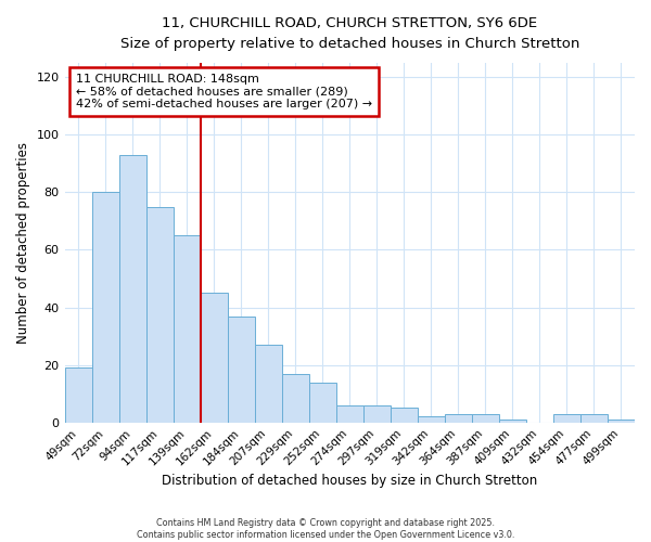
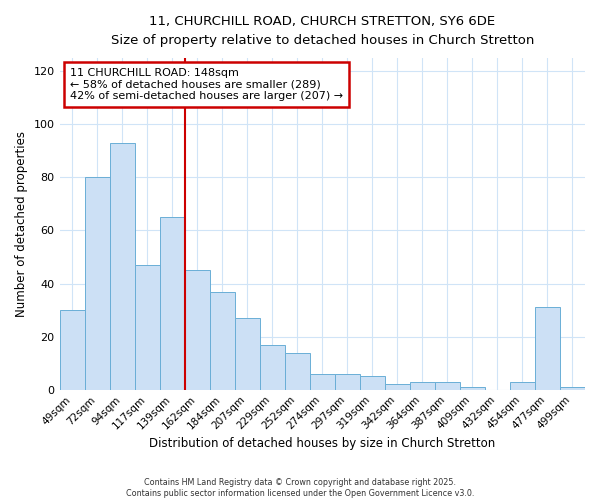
49sqm: 19 -> 30
117sqm: 75 -> 47
477sqm: 3 -> 31
